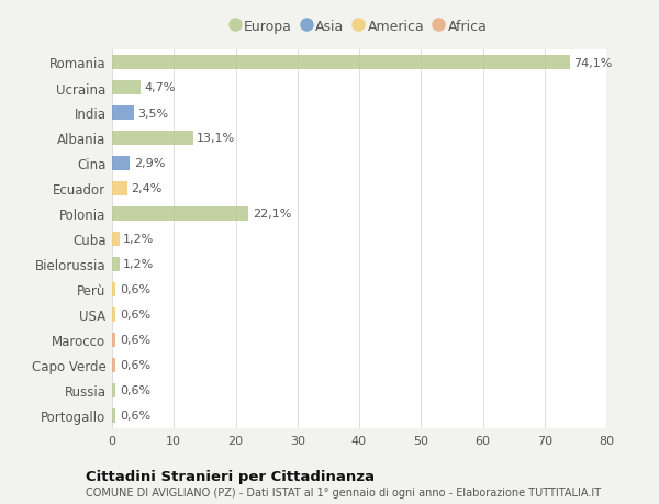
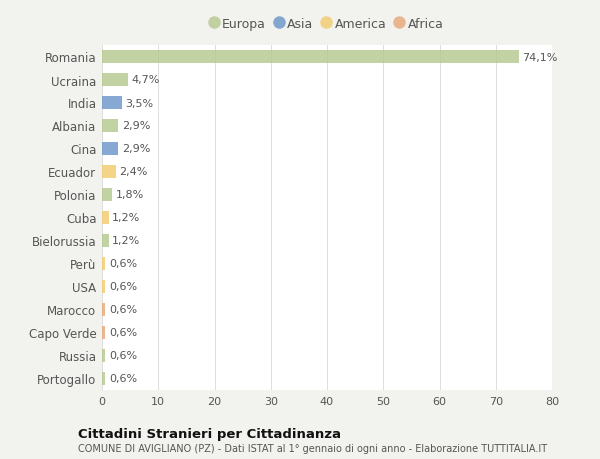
Albania: 13,1% -> 2,9%
Polonia: 22,1% -> 1,8%
